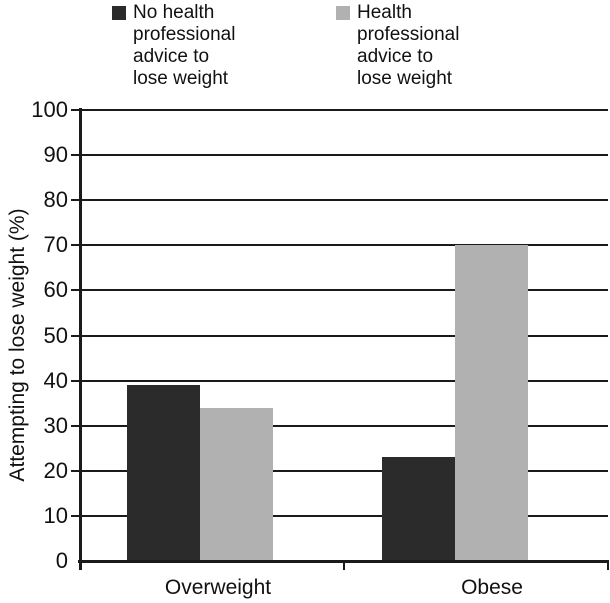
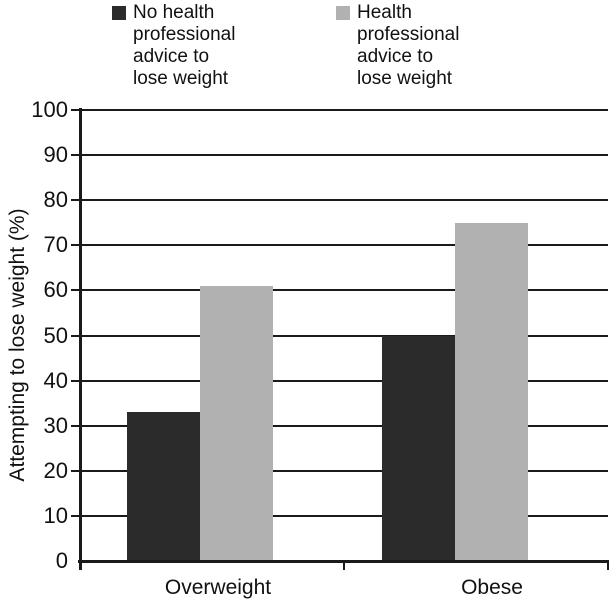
No health professional advice to lose weight/Overweight: 39 -> 33
Health professional advice to lose weight/Overweight: 34 -> 61
No health professional advice to lose weight/Obese: 23 -> 50
Health professional advice to lose weight/Obese: 70 -> 75
